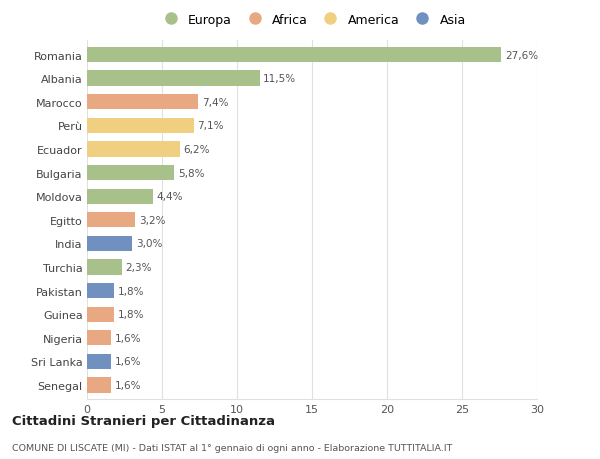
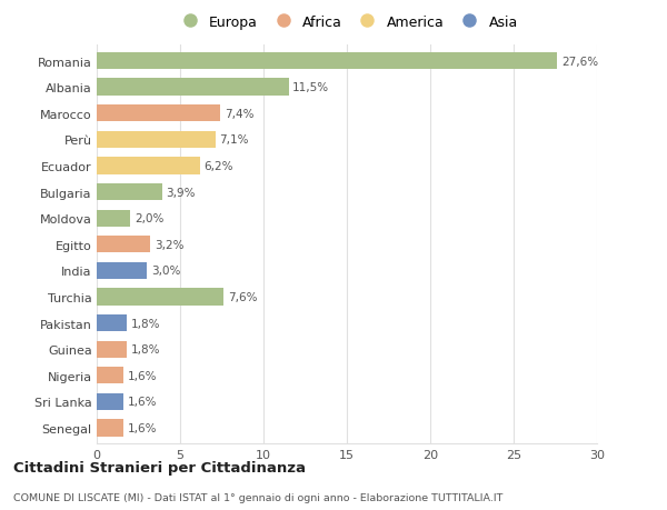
Bulgaria: 5,8% -> 3,9%
Moldova: 4,4% -> 2,0%
Turchia: 2,3% -> 7,6%
